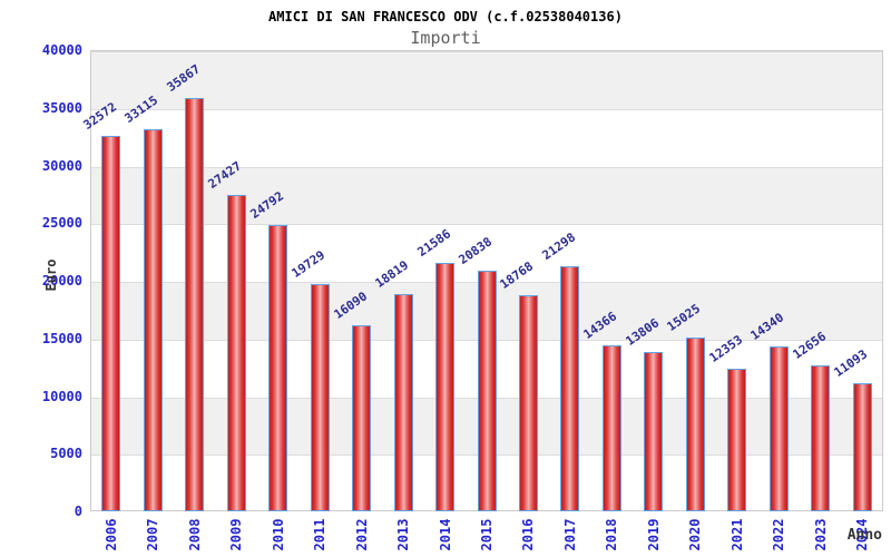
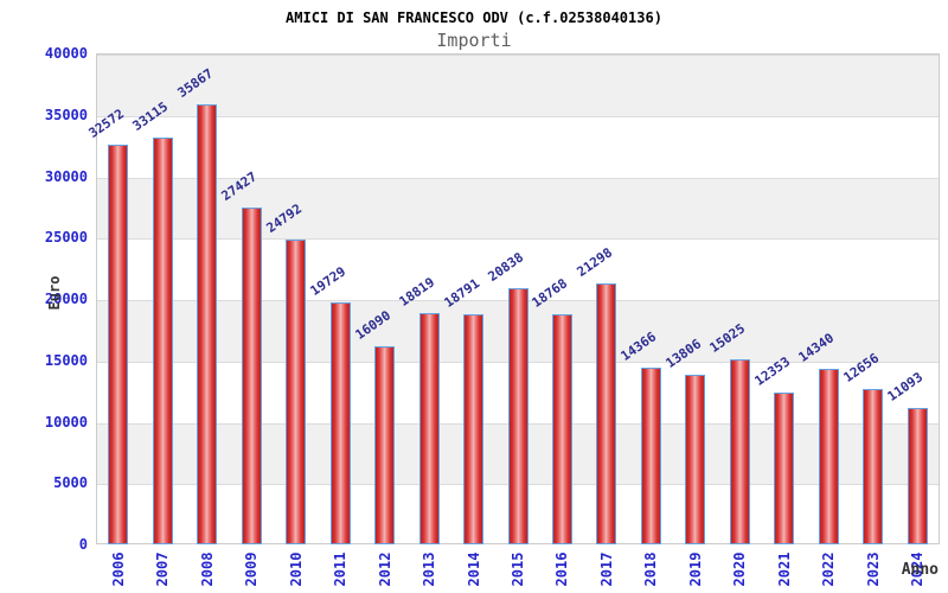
2014: 21586 -> 18791
